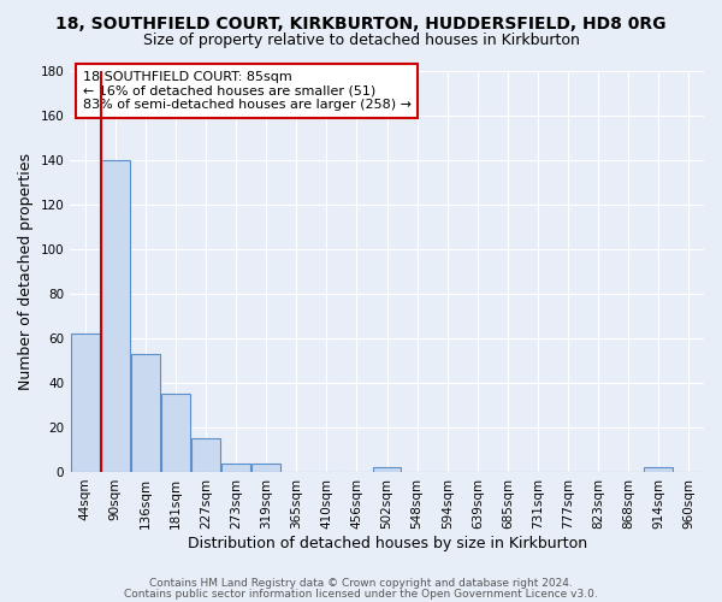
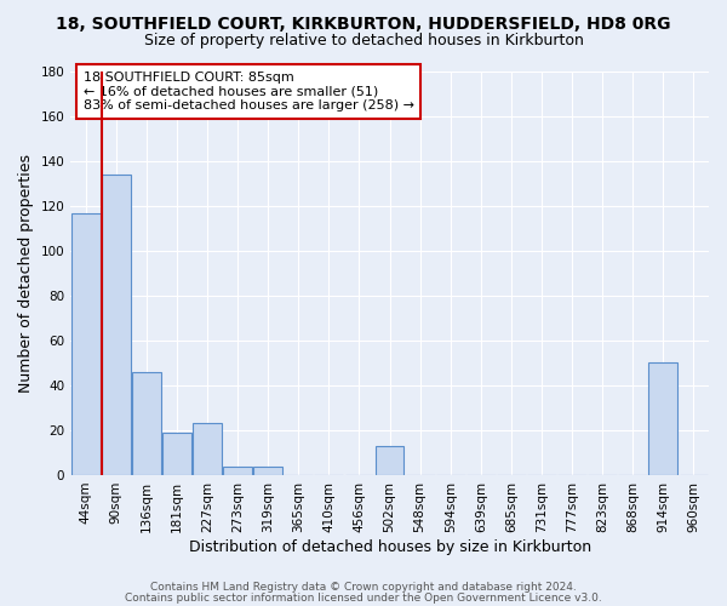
44sqm: 62 -> 117
90sqm: 140 -> 134
136sqm: 53 -> 46
181sqm: 35 -> 19
227sqm: 15 -> 23
502sqm: 2 -> 13
914sqm: 2 -> 50
